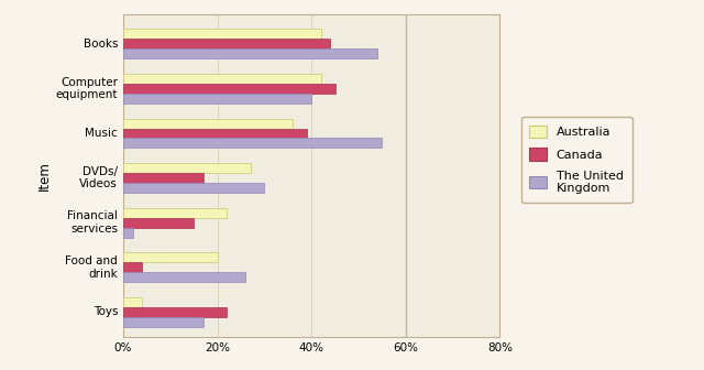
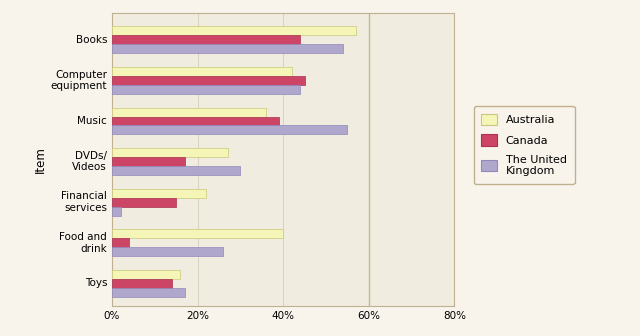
Australia/Books: 42% -> 57%
The United Kingdom/Computer equipment: 40% -> 44%
Australia/Food and drink: 20% -> 40%
Australia/Toys: 4% -> 16%
Canada/Toys: 22% -> 14%
